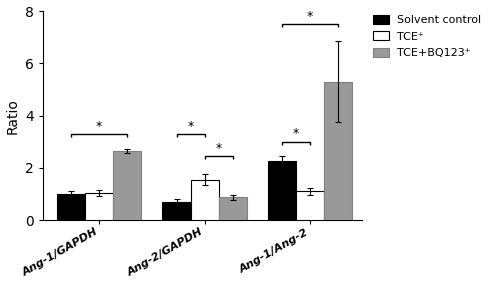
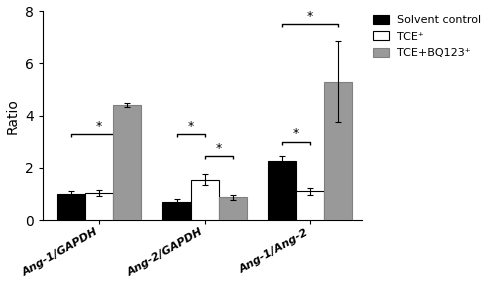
TCE+BQ123⁺/Ang-1/GAPDH: 2.65 -> 4.40
